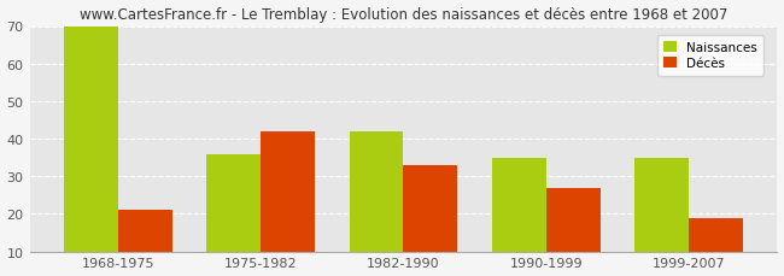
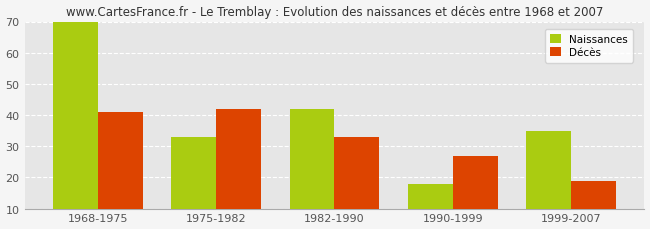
Décès/1968-1975: 21 -> 41
Naissances/1975-1982: 36 -> 33
Naissances/1990-1999: 35 -> 18
